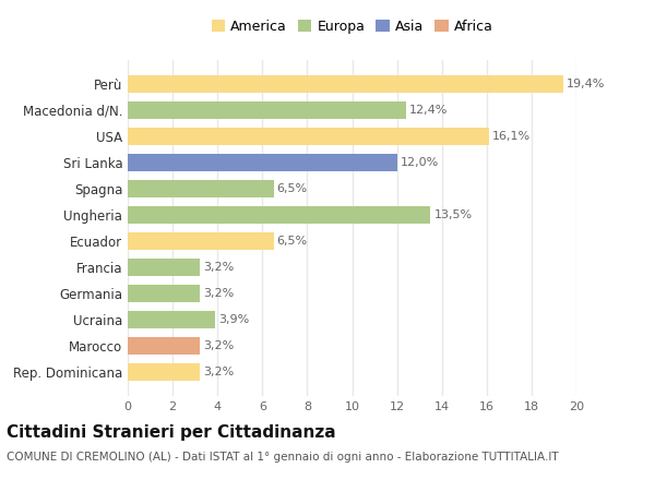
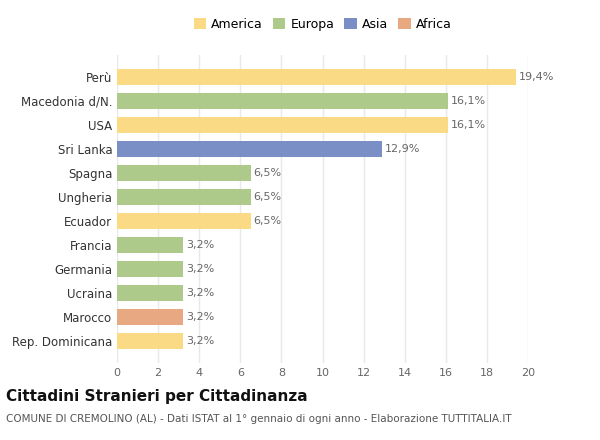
Macedonia d/N.: 12,4% -> 16,1%
Sri Lanka: 12,0% -> 12,9%
Ungheria: 13,5% -> 6,5%
Ucraina: 3,9% -> 3,2%
